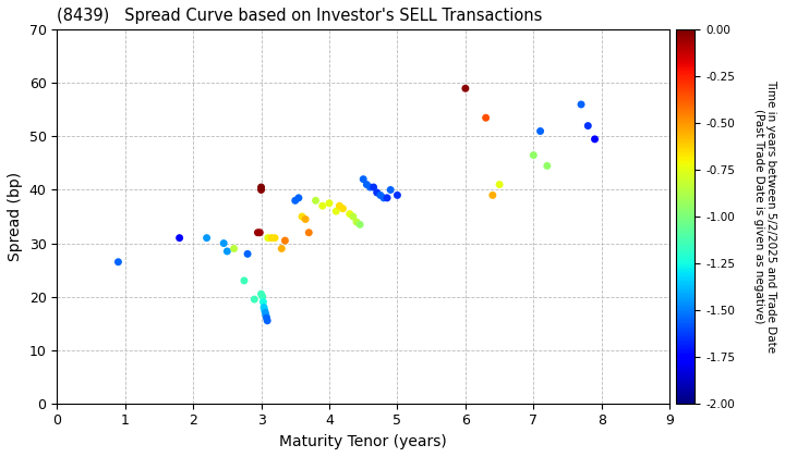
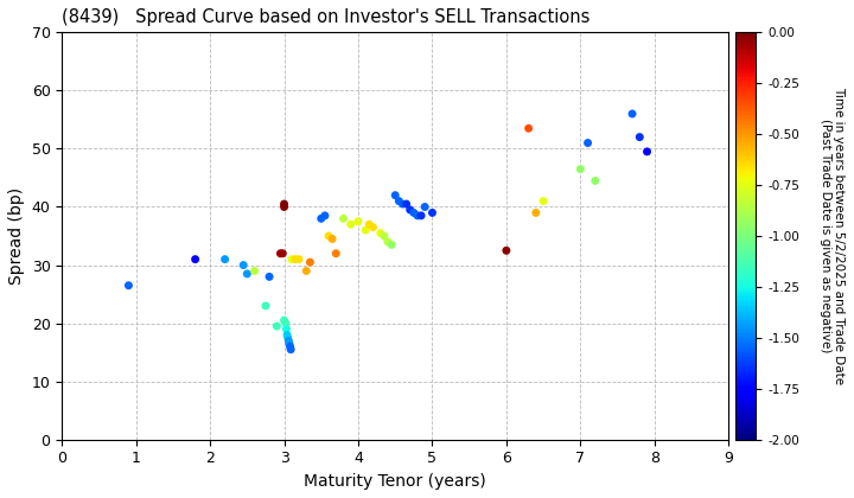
6: 59.0 -> 32.5
